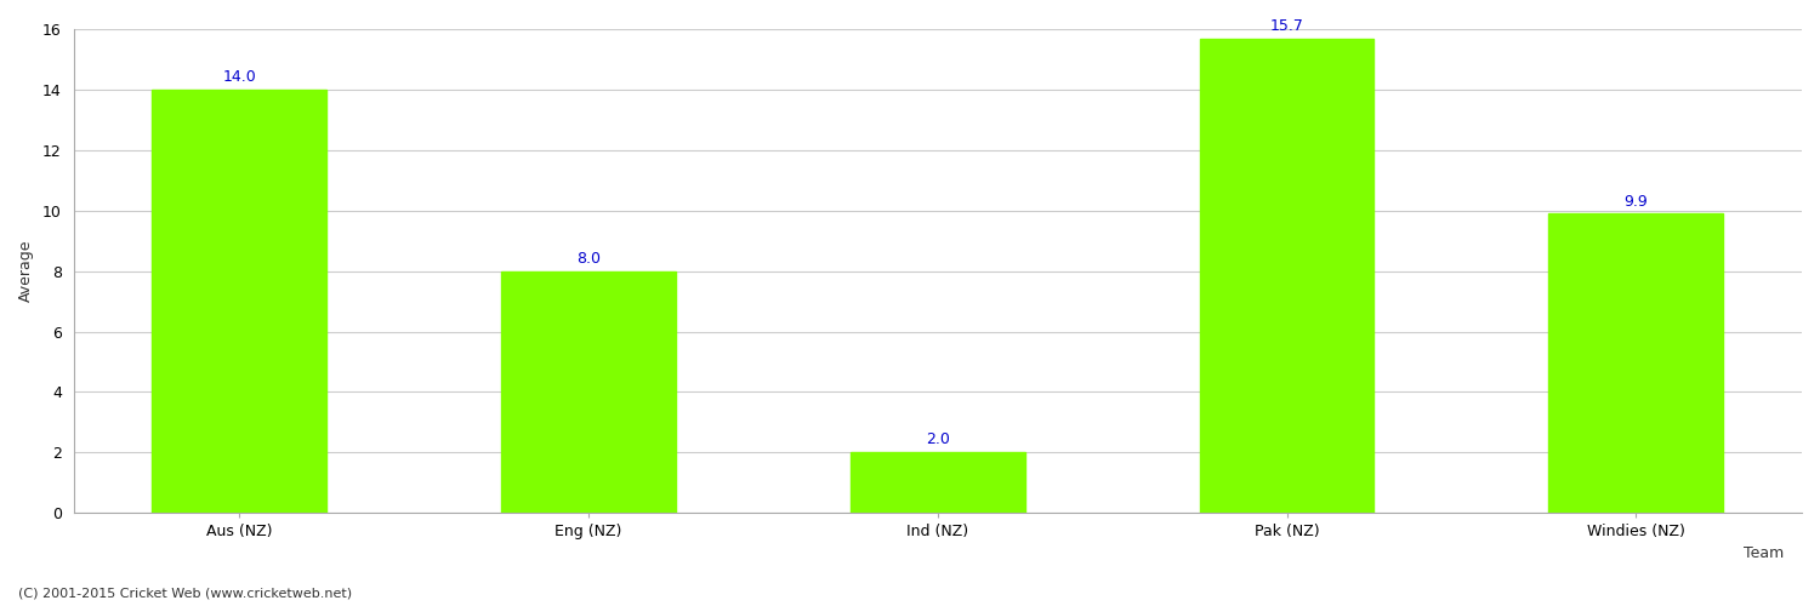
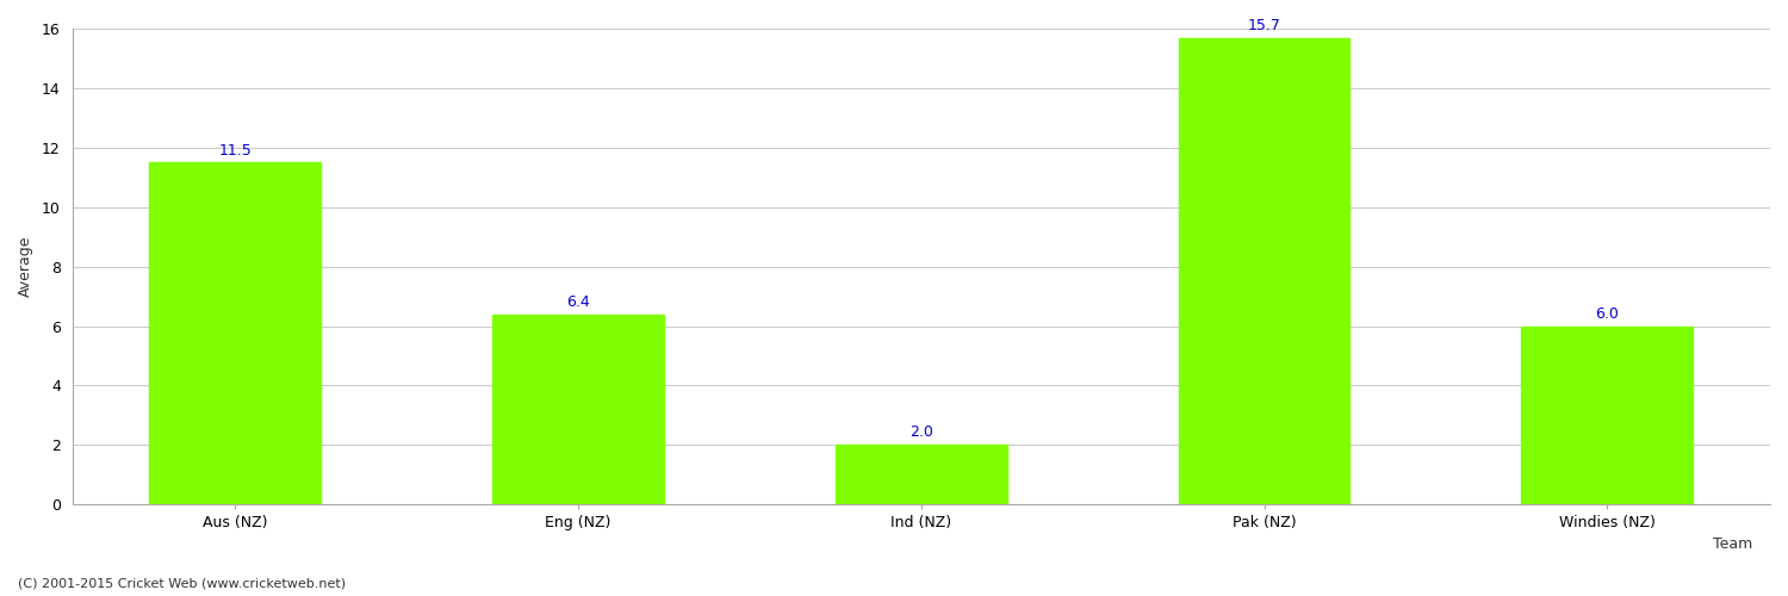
Aus (NZ): 14.0 -> 11.5
Eng (NZ): 8.0 -> 6.4
Windies (NZ): 9.9 -> 6.0
